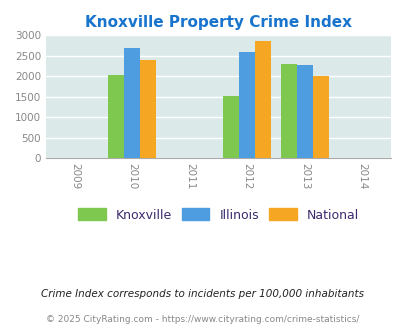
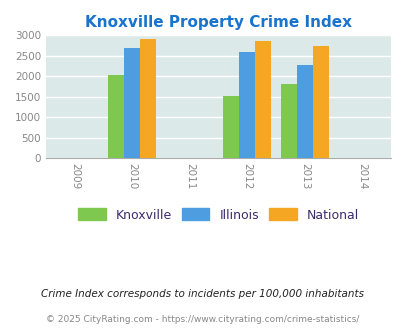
National/2010: 2400 -> 2920
Knoxville/2013: 2300 -> 1800
National/2013: 2000 -> 2730
